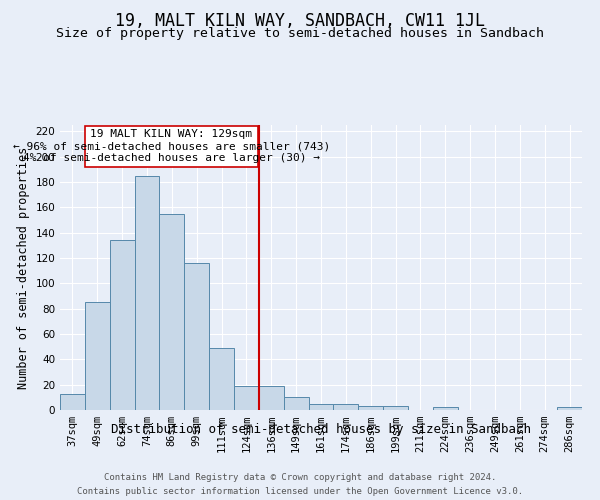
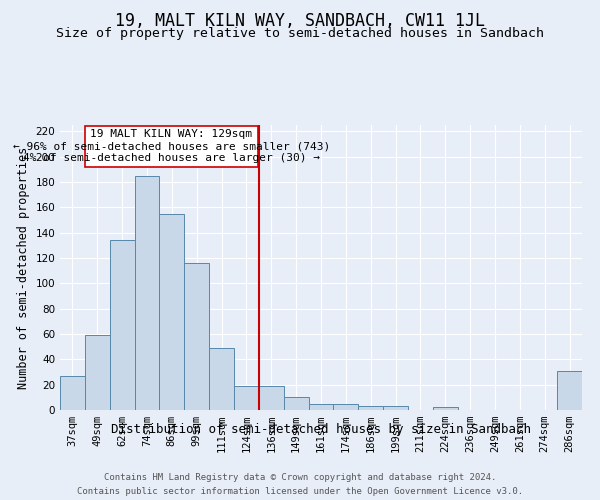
37sqm: 13 -> 27
49sqm: 85 -> 59
286sqm: 2 -> 31
